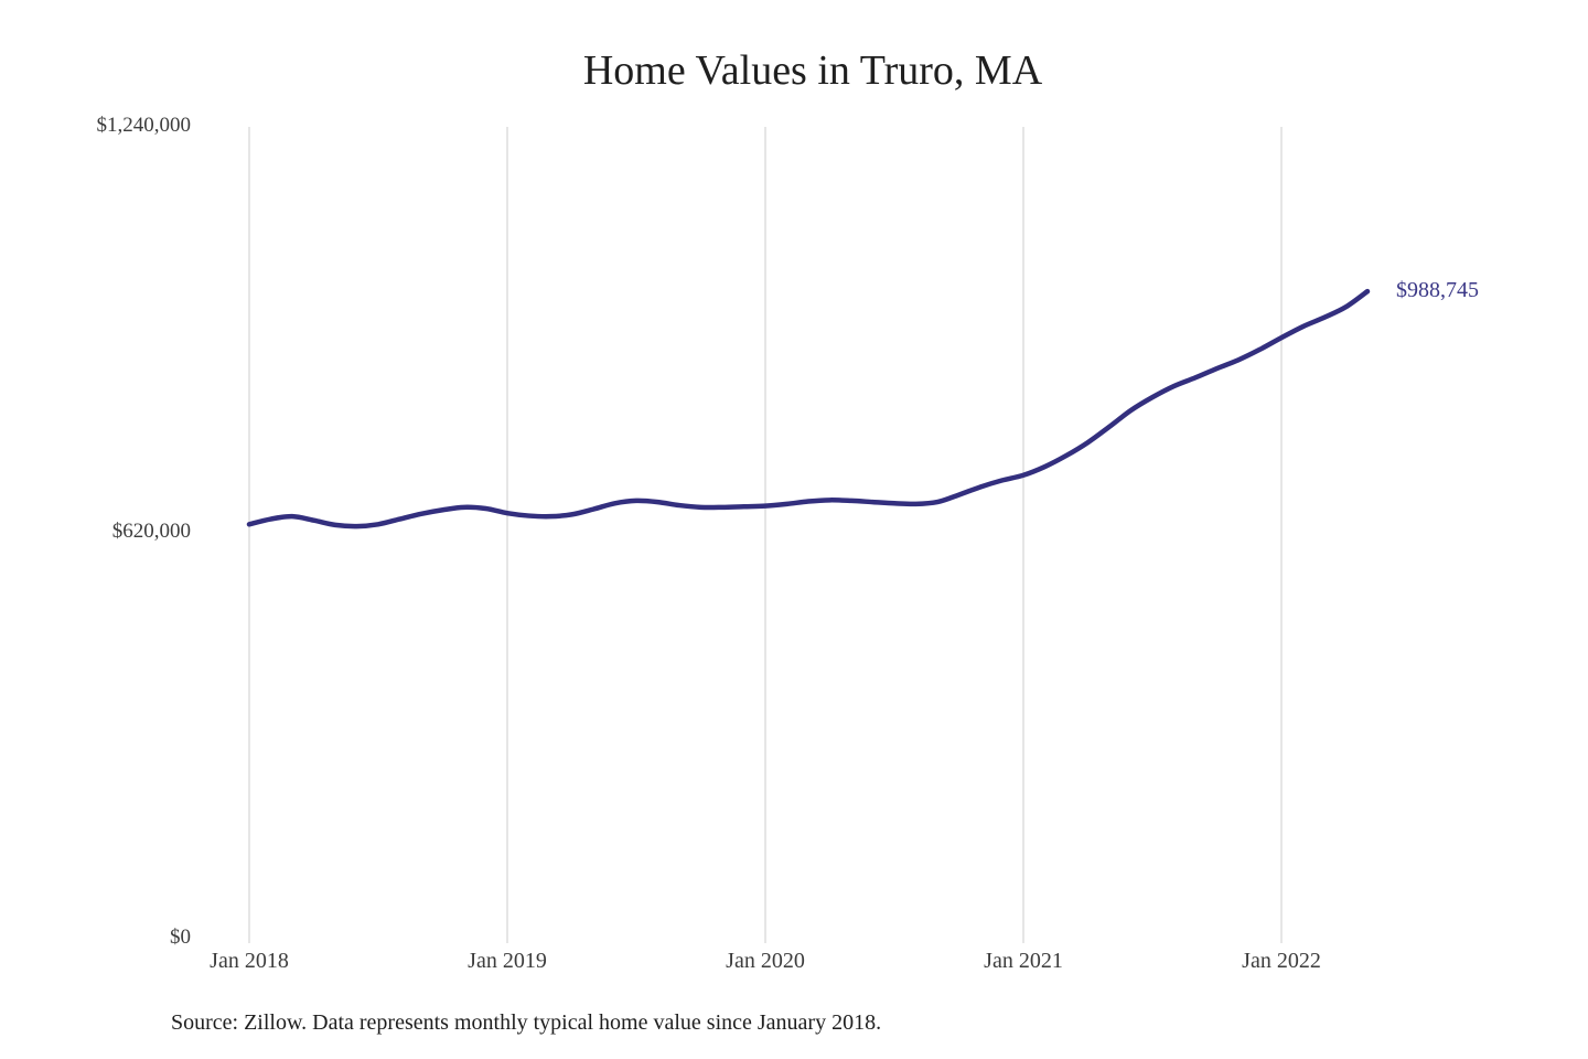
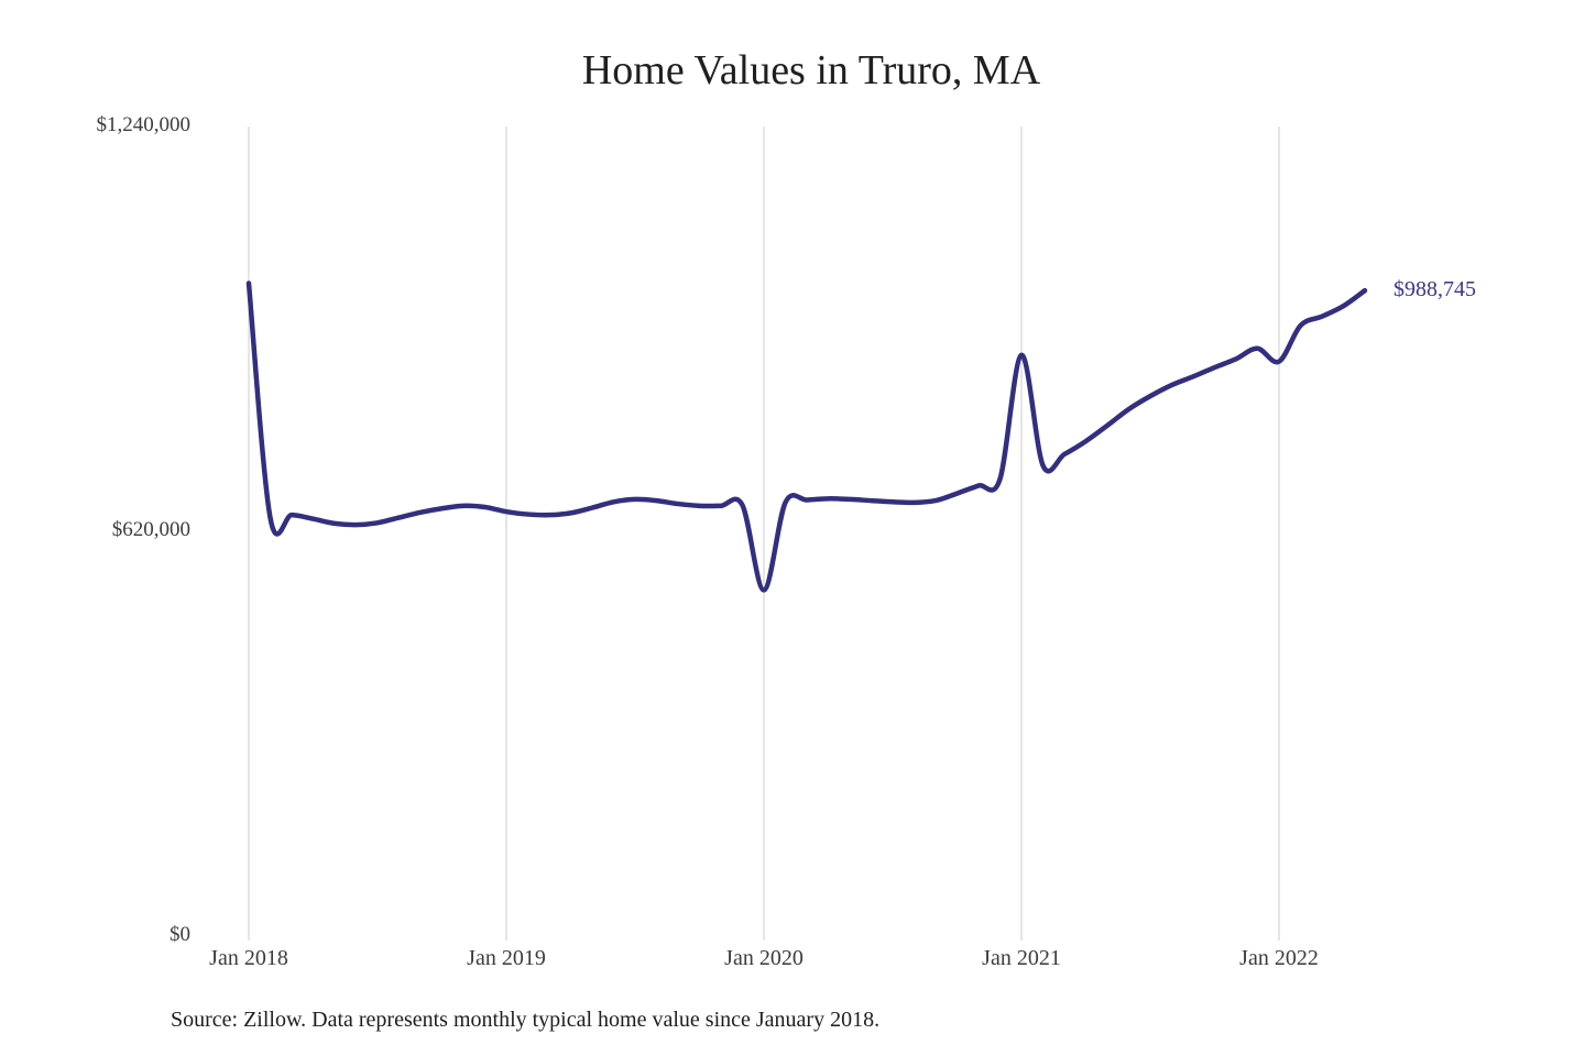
Jan 2018: $630000 -> $1000000
Jan 2020: $660000 -> $530000
Jan 2021: $710000 -> $890000
Jan 2022: $920000 -> $880000
